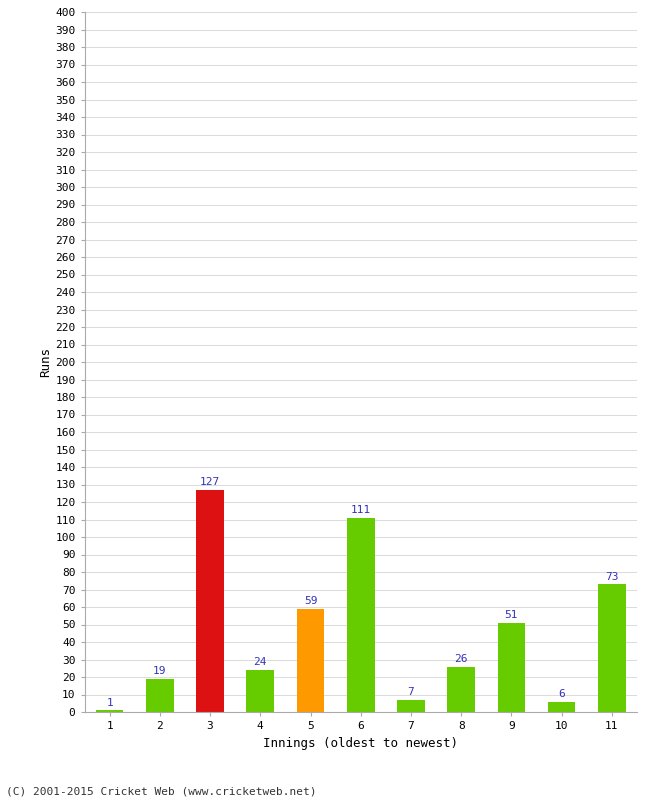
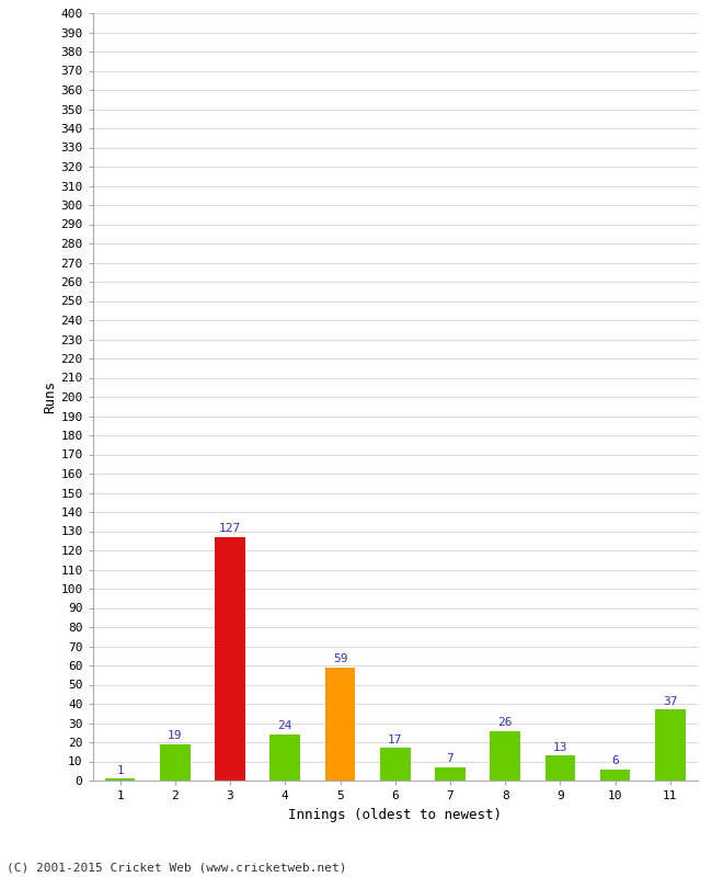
6: 111 -> 17
9: 51 -> 13
11: 73 -> 37
